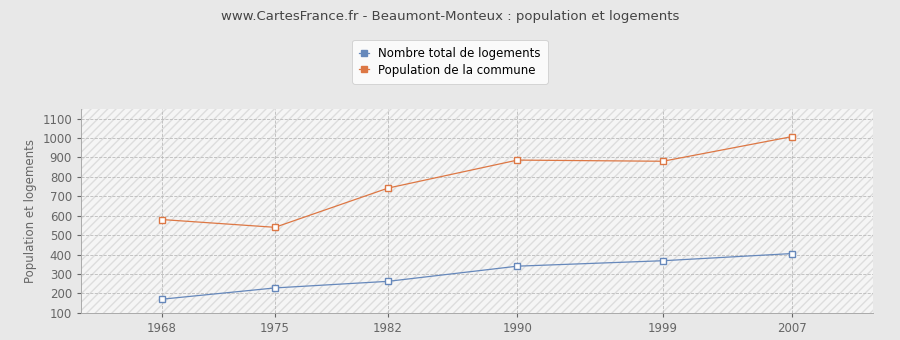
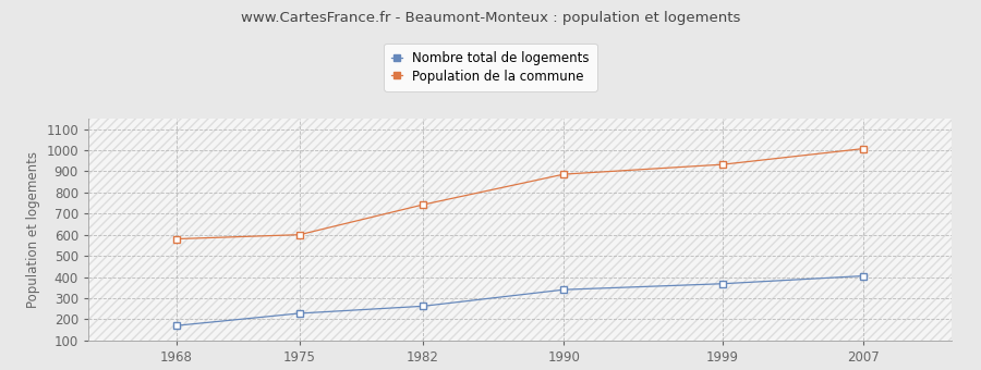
Population de la commune/1975: 540 -> 600
Population de la commune/1999: 880 -> 930
